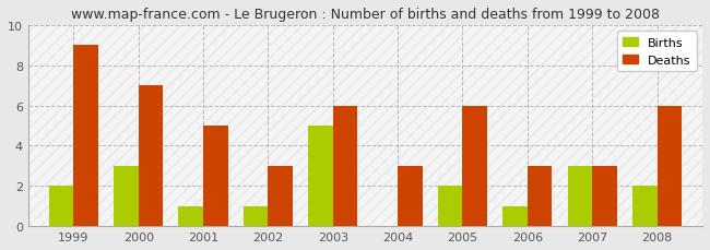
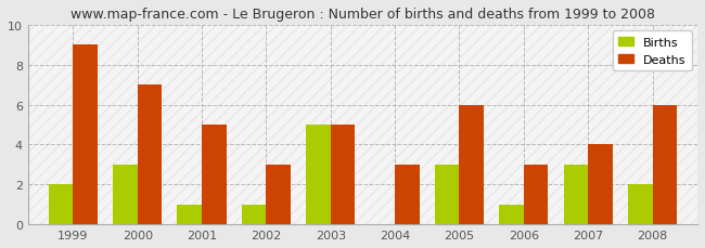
Deaths/2003: 6 -> 5
Births/2005: 2 -> 3
Deaths/2007: 3 -> 4
